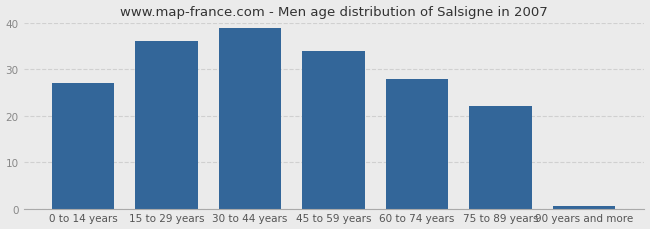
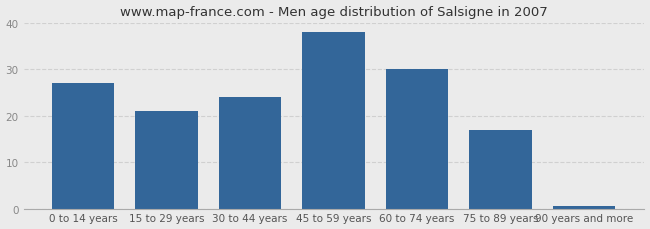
15 to 29 years: 36.0 -> 21.0
30 to 44 years: 39.0 -> 24.0
45 to 59 years: 34.0 -> 38.0
60 to 74 years: 28.0 -> 30.0
75 to 89 years: 22.0 -> 17.0
